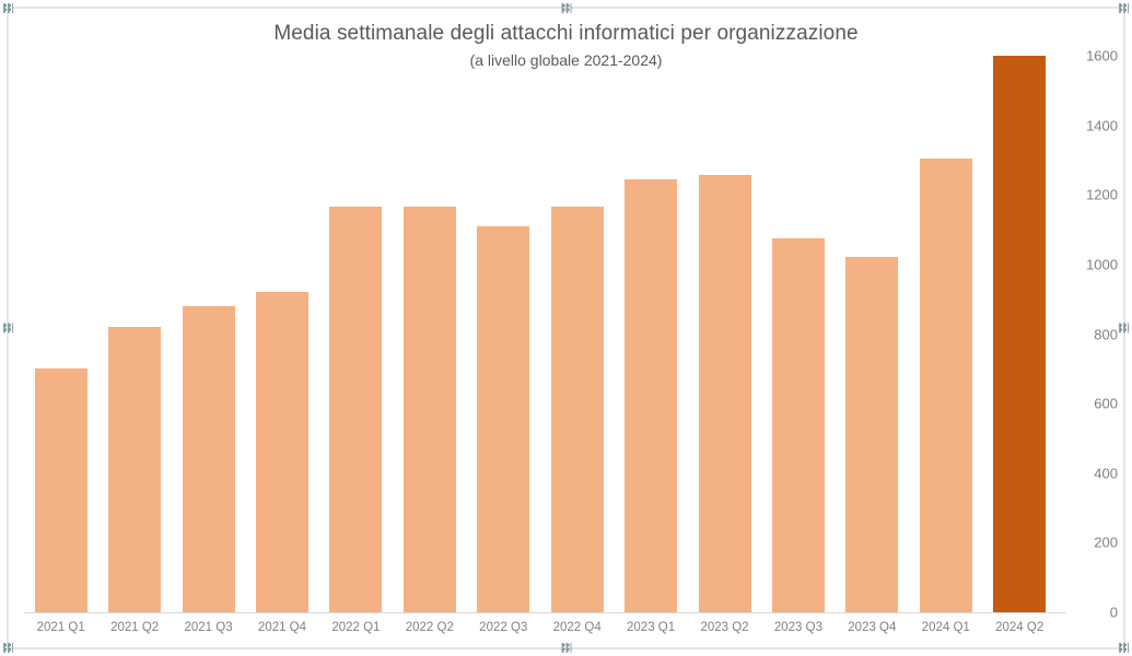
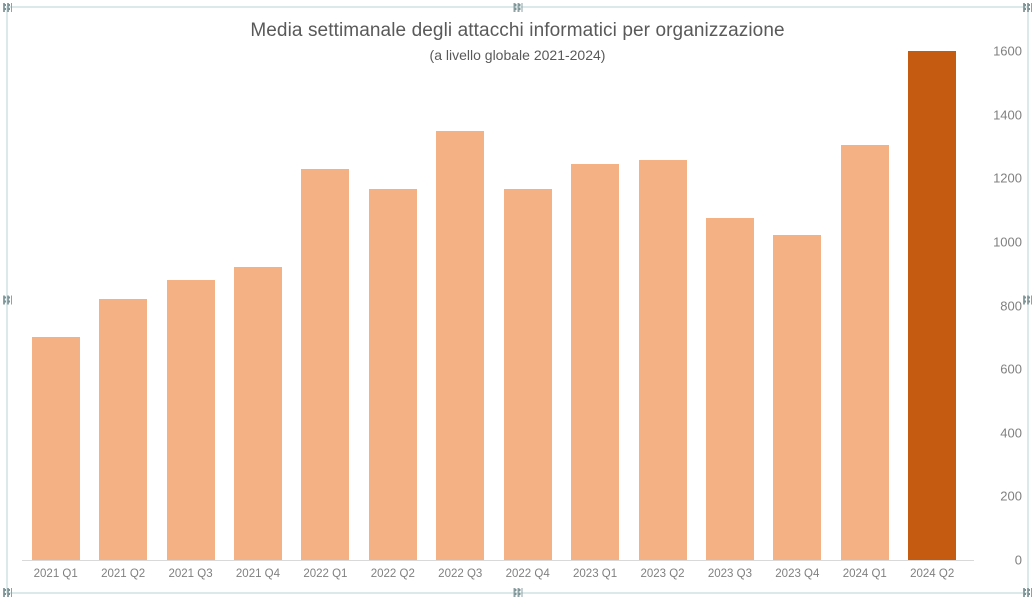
2022 Q1: 1160 -> 1230
2022 Q3: 1110 -> 1350
